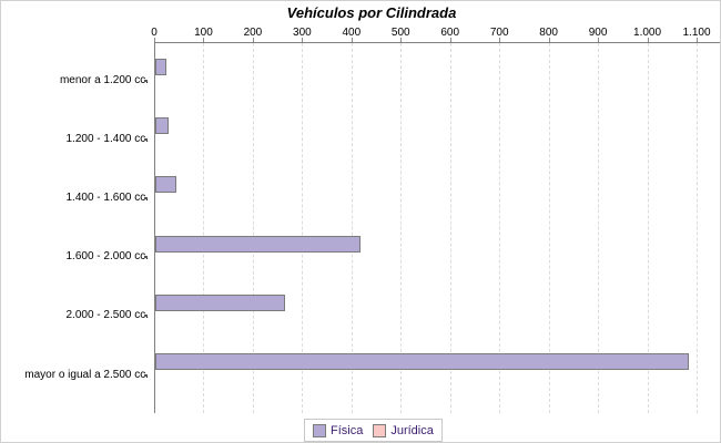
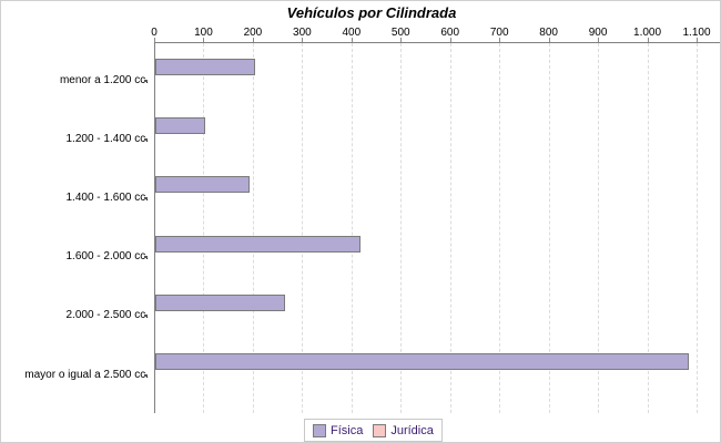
Física/menor a 1.200 cc.: 20 -> 200
Física/1.200 - 1.400 cc.: 20 -> 100
Física/1.400 - 1.600 cc.: 40 -> 190
